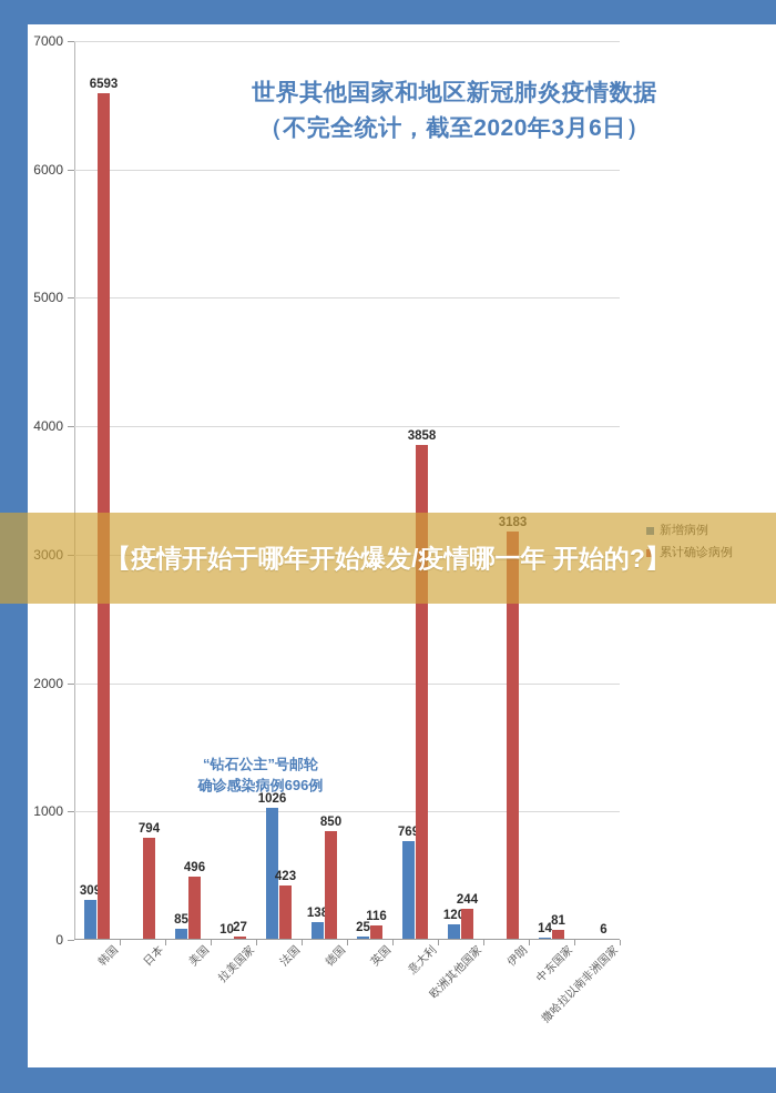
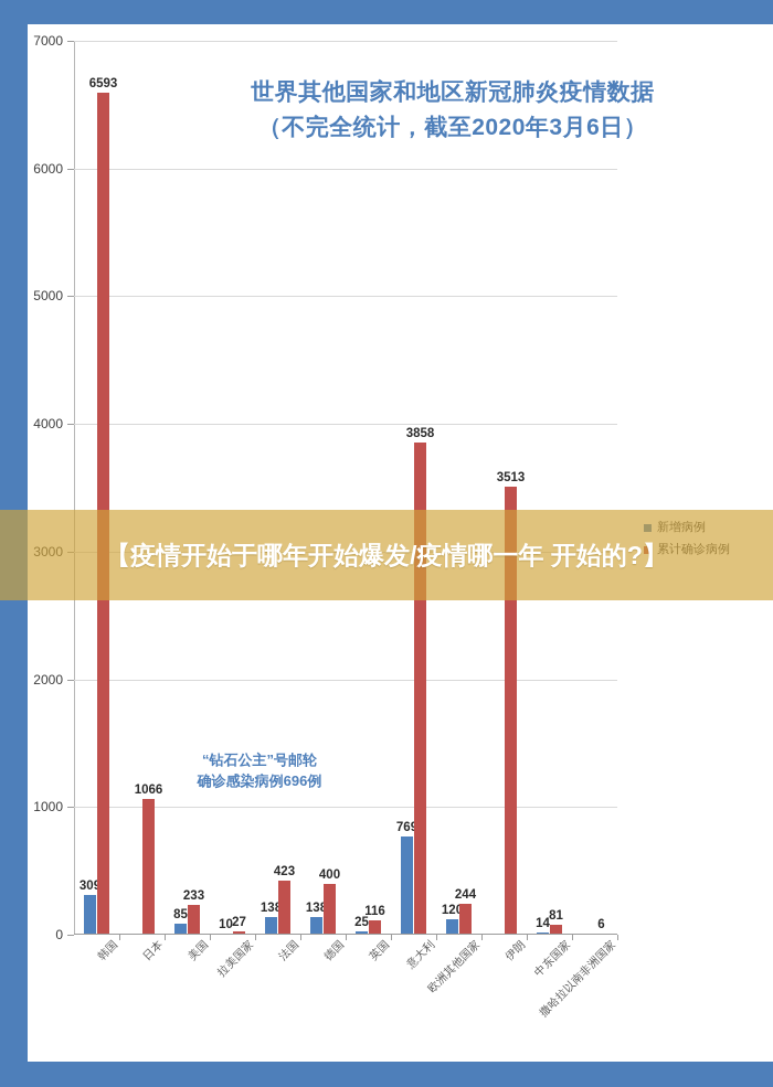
累计确诊病例/日本: 794 -> 1066
累计确诊病例/美国: 496 -> 233
新增病例/法国: 1026 -> 138
累计确诊病例/德国: 850 -> 400
累计确诊病例/伊朗: 3183 -> 3513
